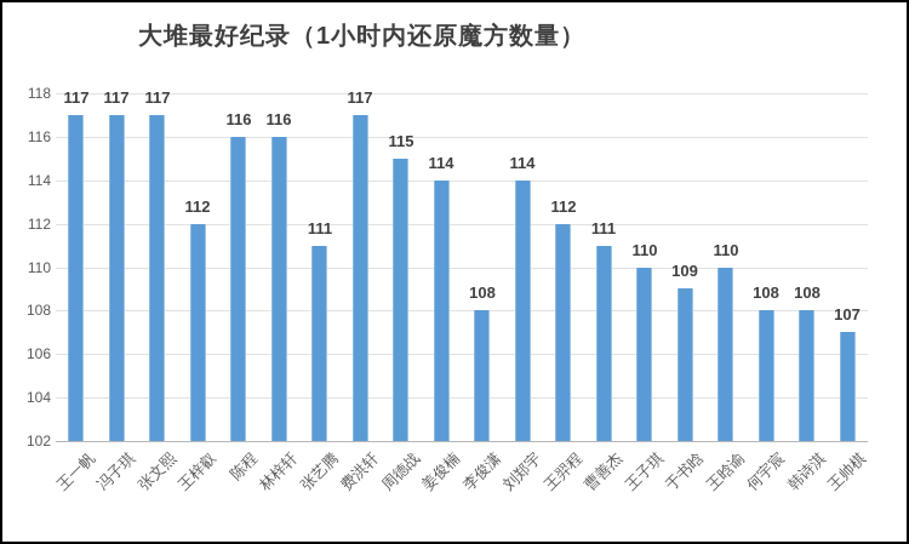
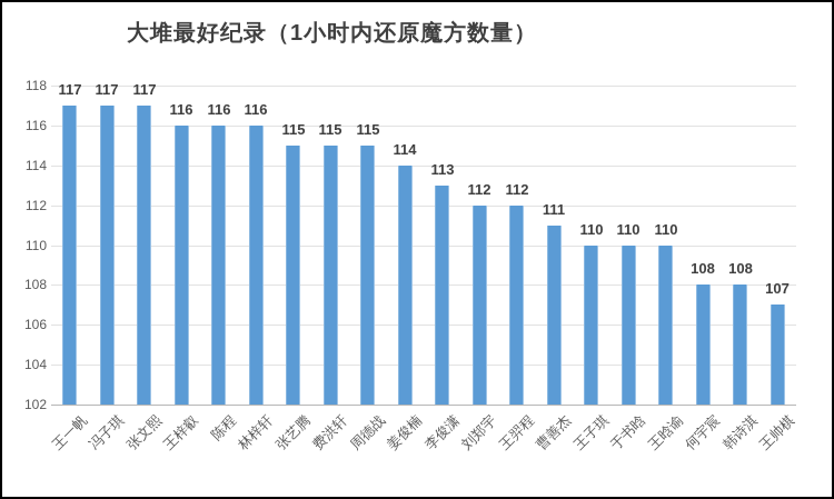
王梓叡: 112 -> 116
张艺腾: 111 -> 115
费洪轩: 117 -> 115
李俊潇: 108 -> 113
刘郑宇: 114 -> 112
于书晗: 109 -> 110
